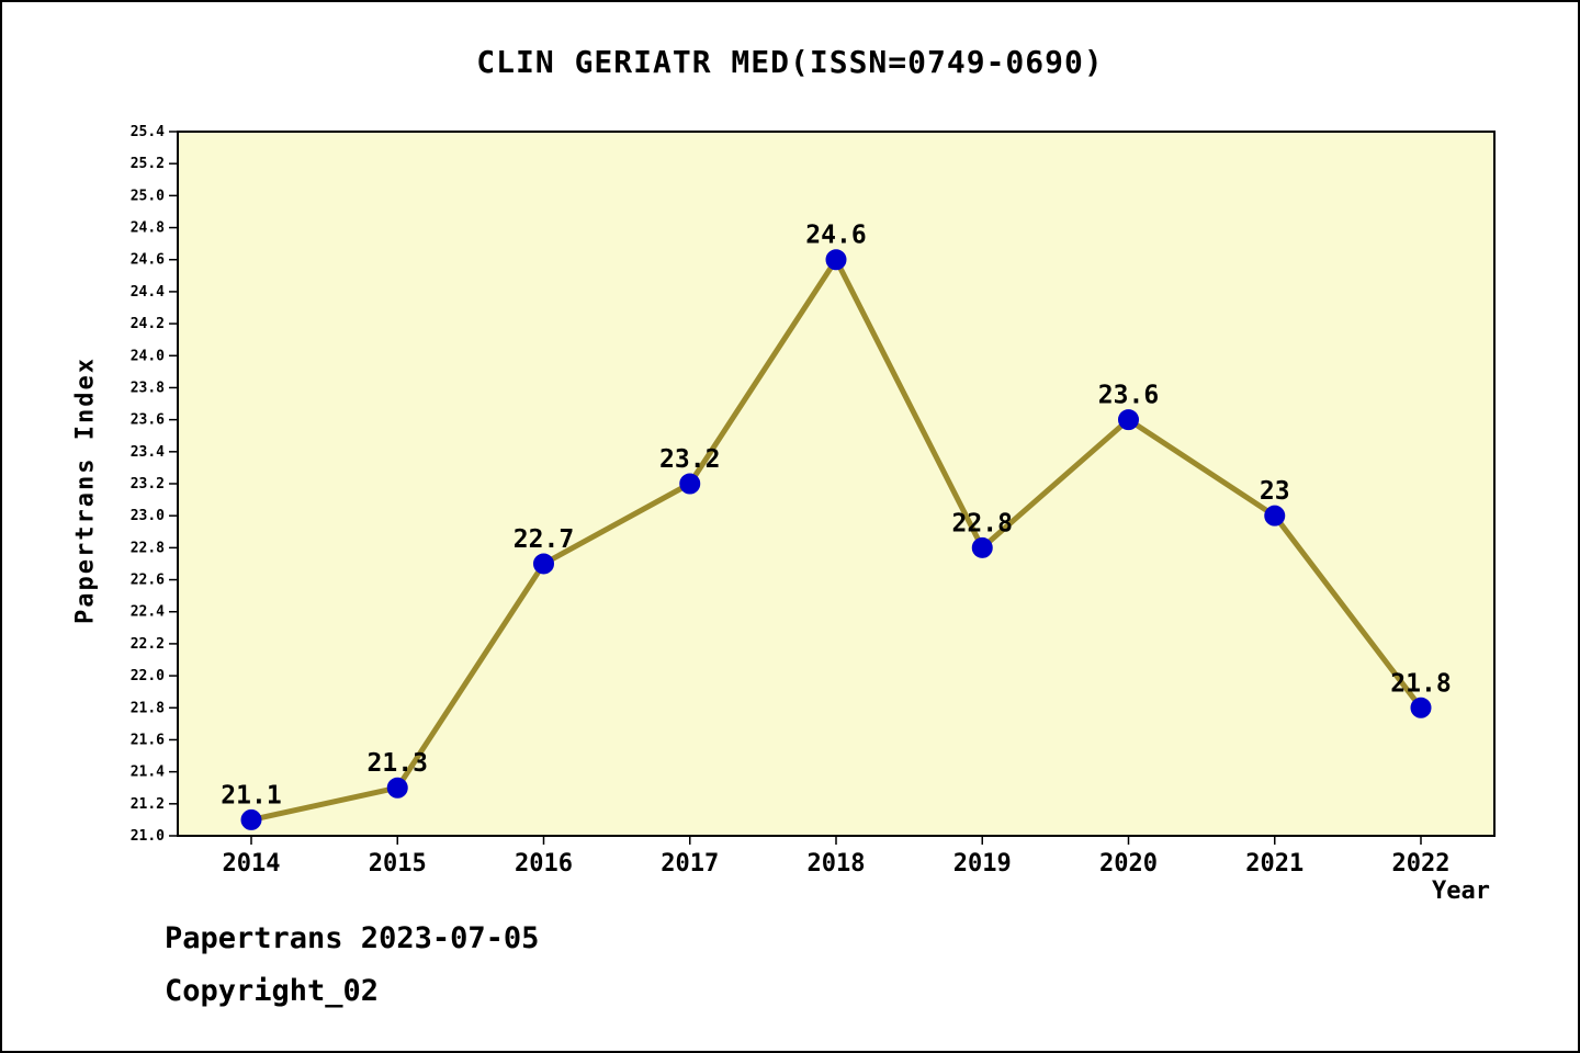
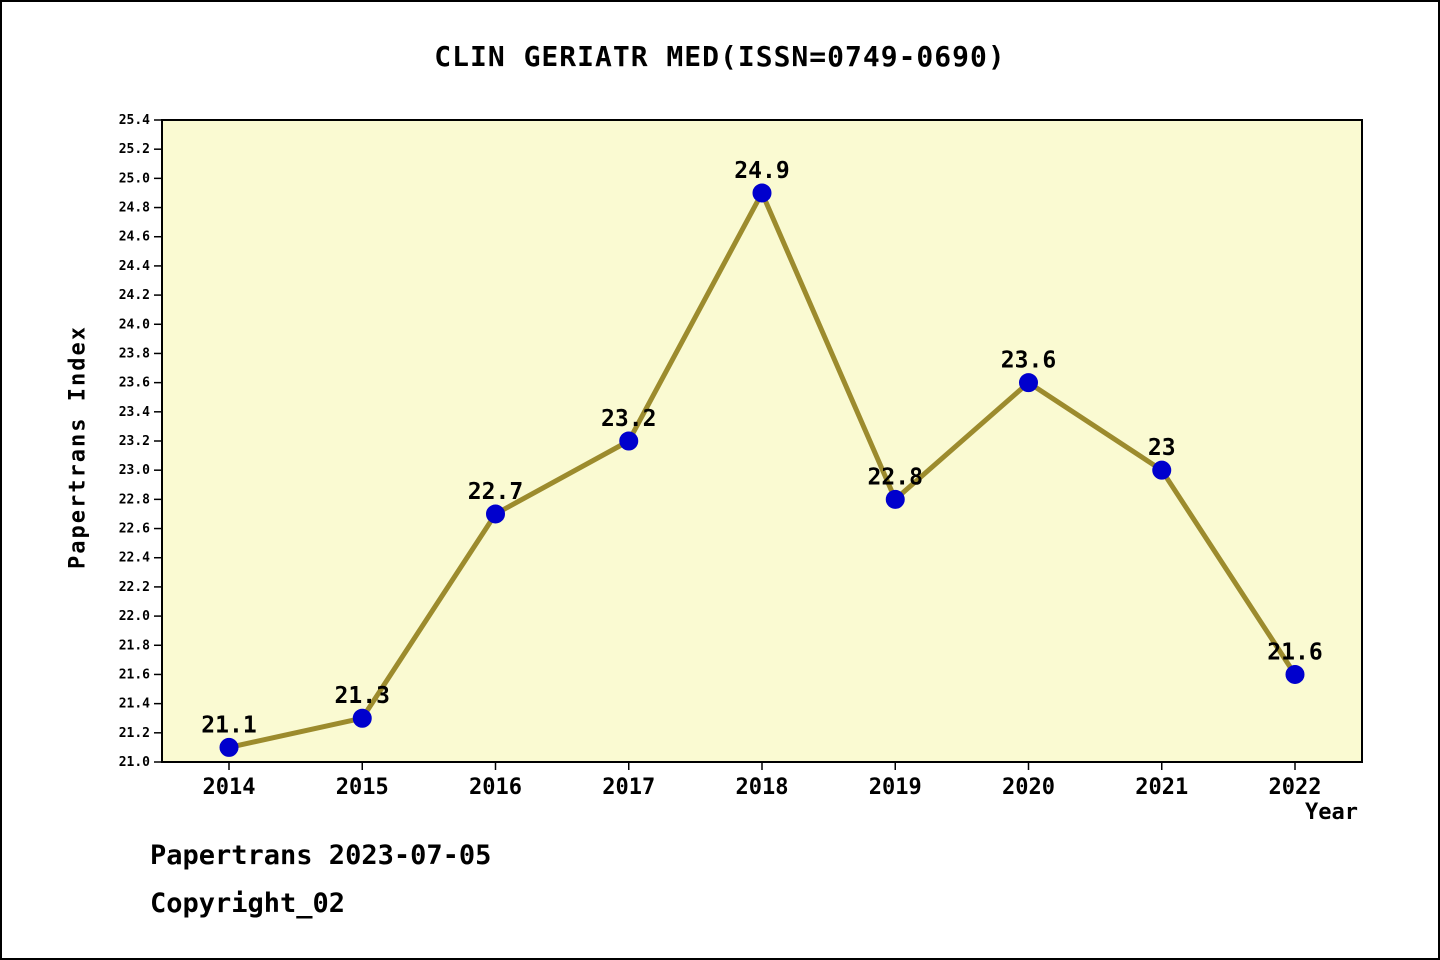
2018: 24.6 -> 24.9
2022: 21.8 -> 21.6
